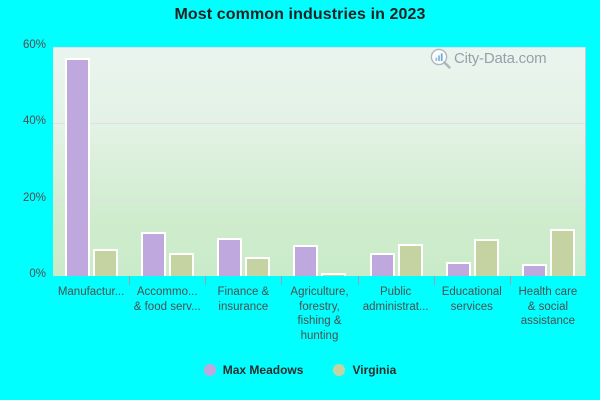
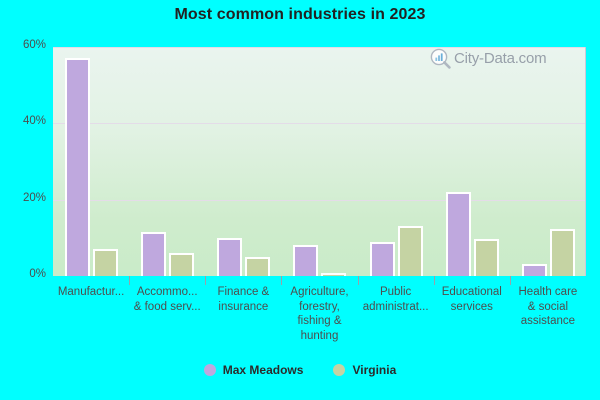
Max Meadows/Public administrat...: 6% -> 9%
Virginia/Public administrat...: 8% -> 13%
Max Meadows/Educational services: 4% -> 22%
